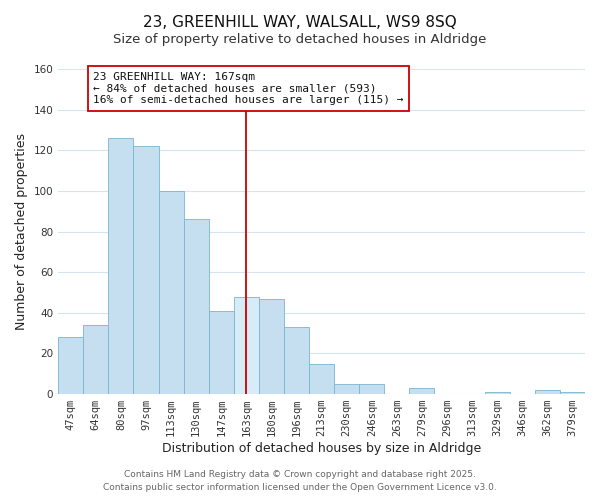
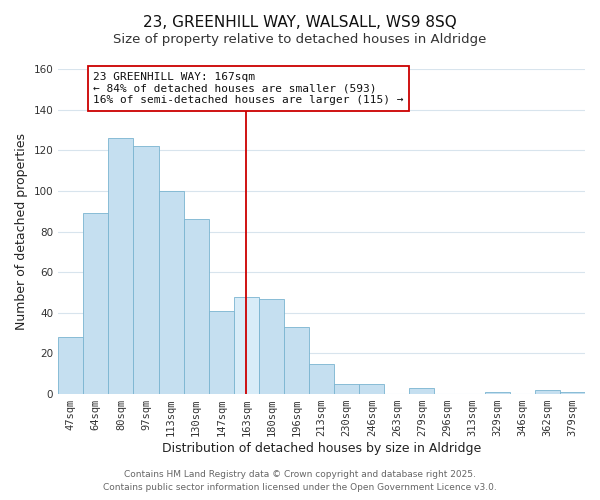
64sqm: 34 -> 89
